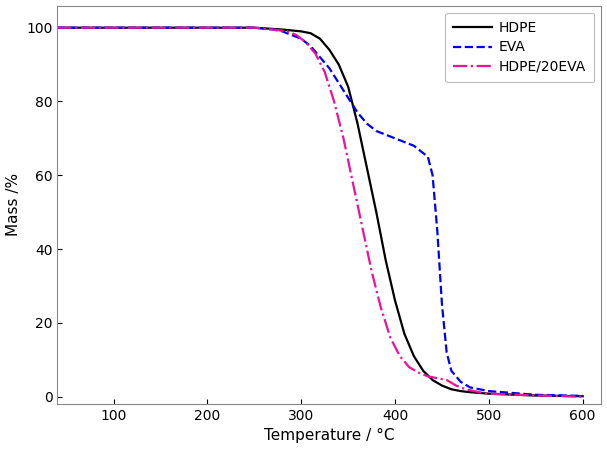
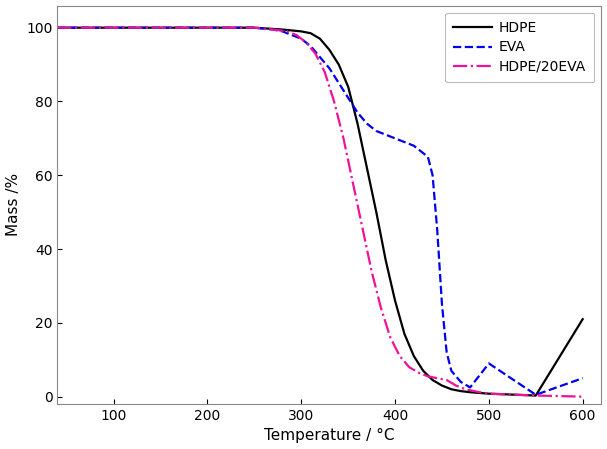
EVA/500: 1.5 -> 9.0
HDPE/600: 0.1 -> 21.0
EVA/600: 0.2 -> 5.0
